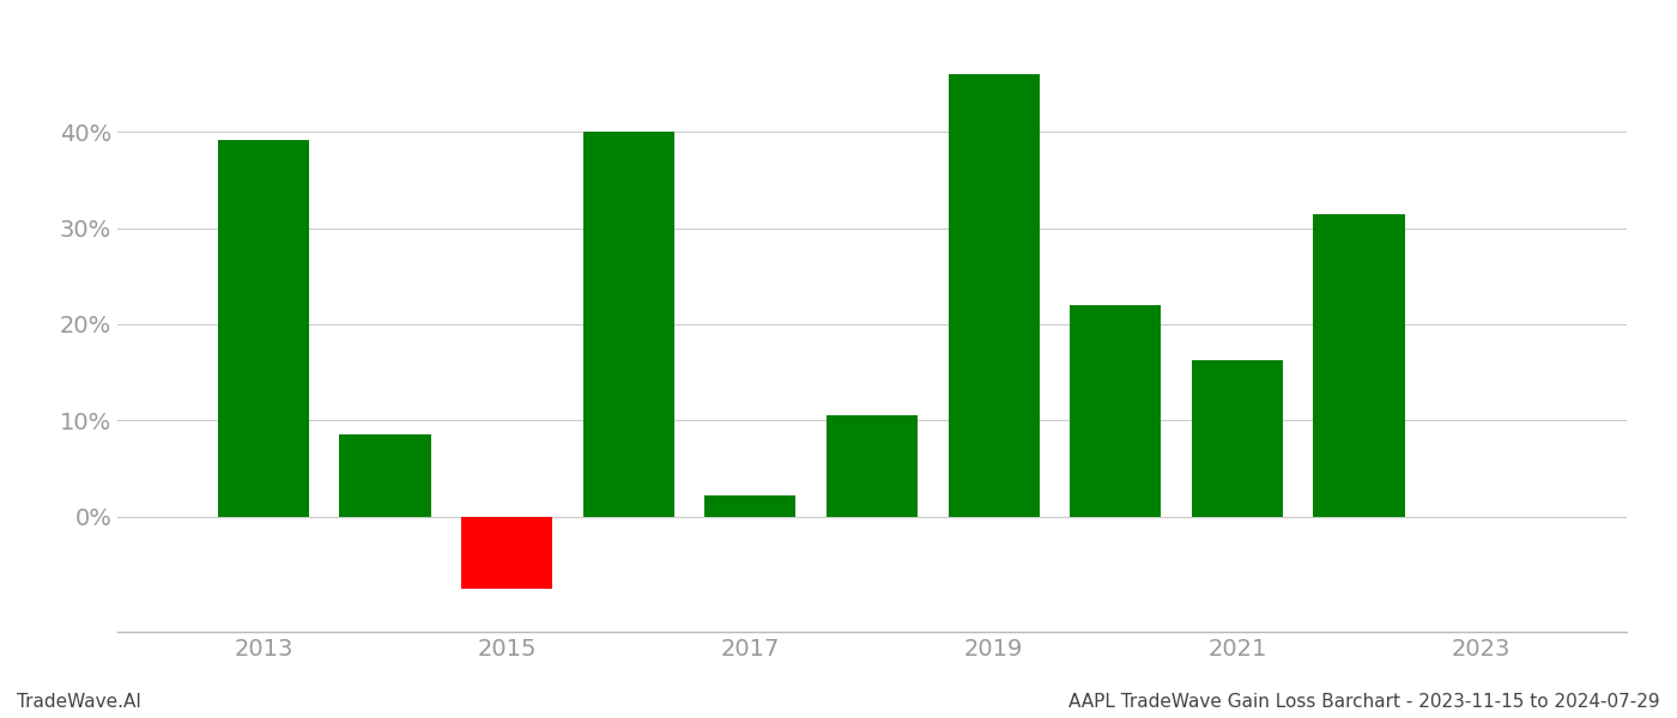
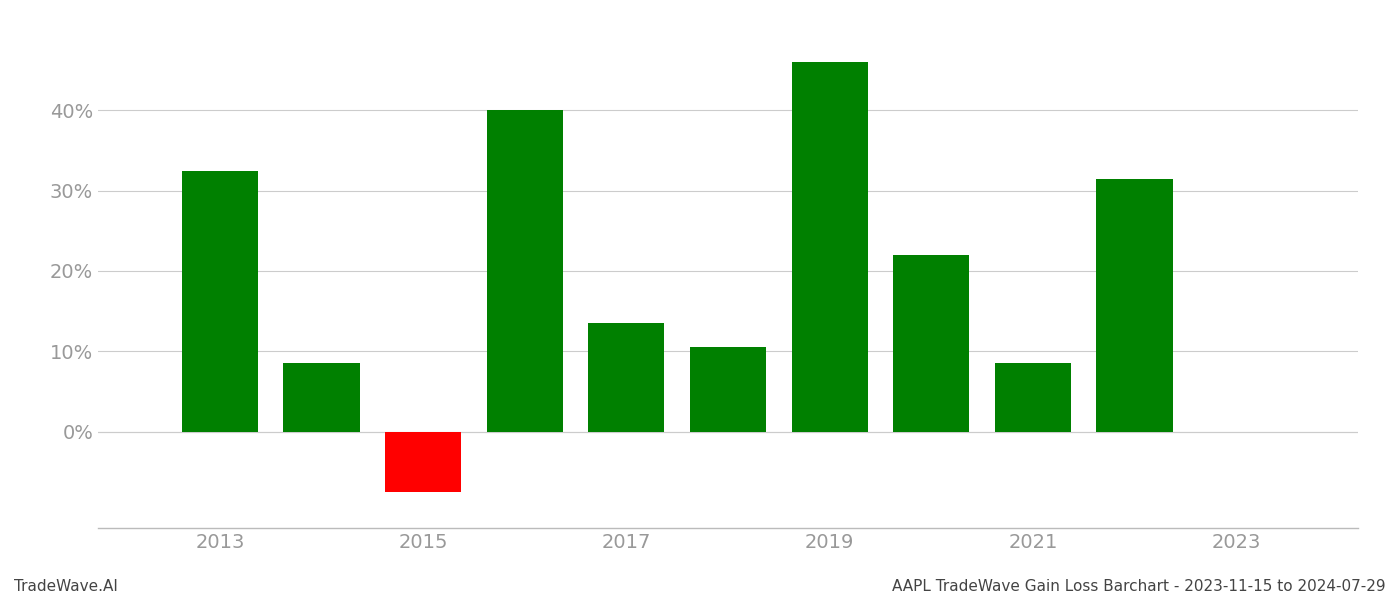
2013: 39.2% -> 32.5%
2017: 2.2% -> 13.5%
2021: 16.2% -> 8.5%
